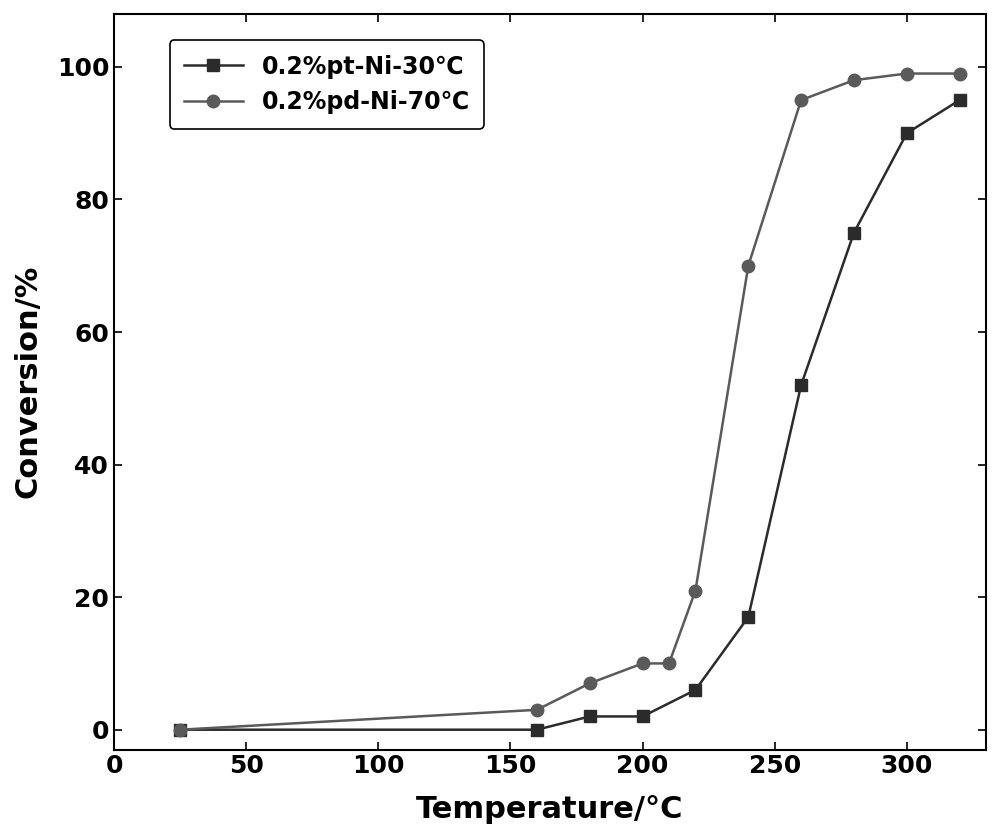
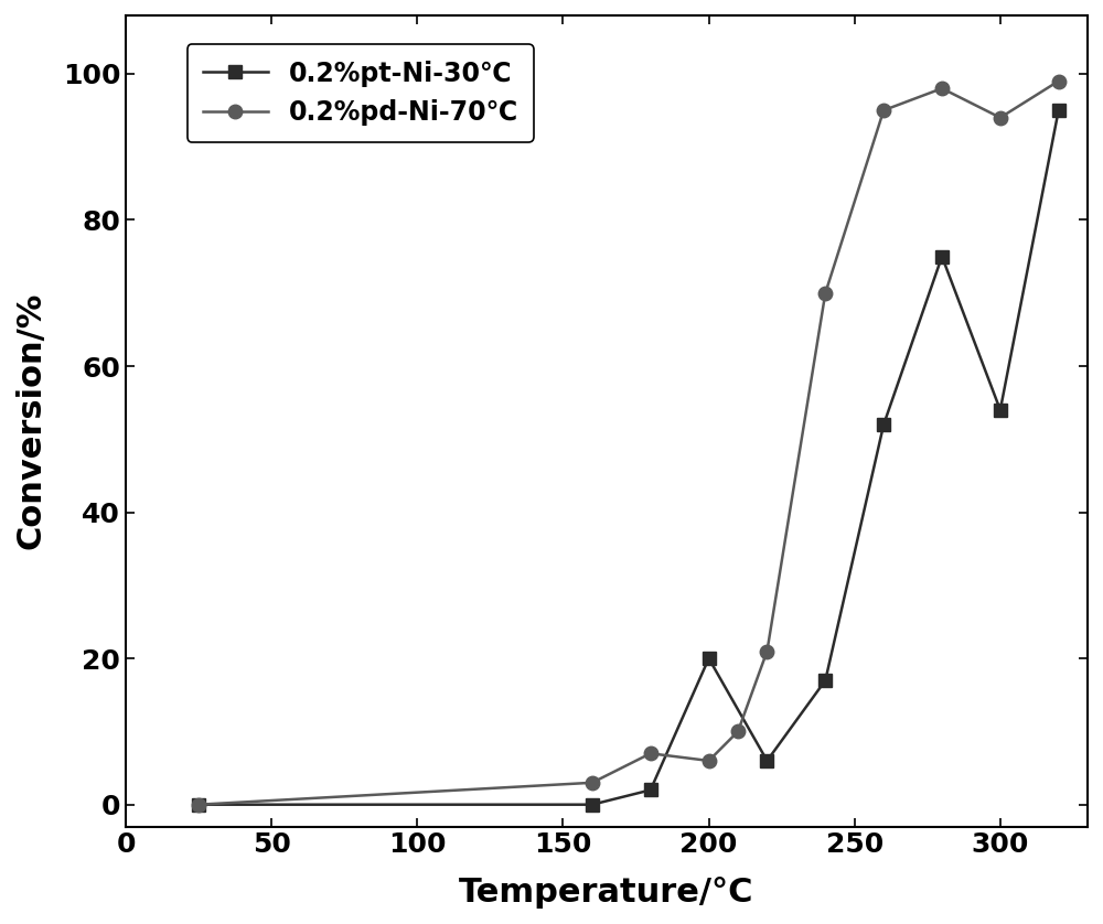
0.2%pt-Ni-30℃/200: 2 -> 20
0.2%pd-Ni-70℃/200: 10 -> 6
0.2%pt-Ni-30℃/300: 90 -> 54
0.2%pd-Ni-70℃/300: 99 -> 94
